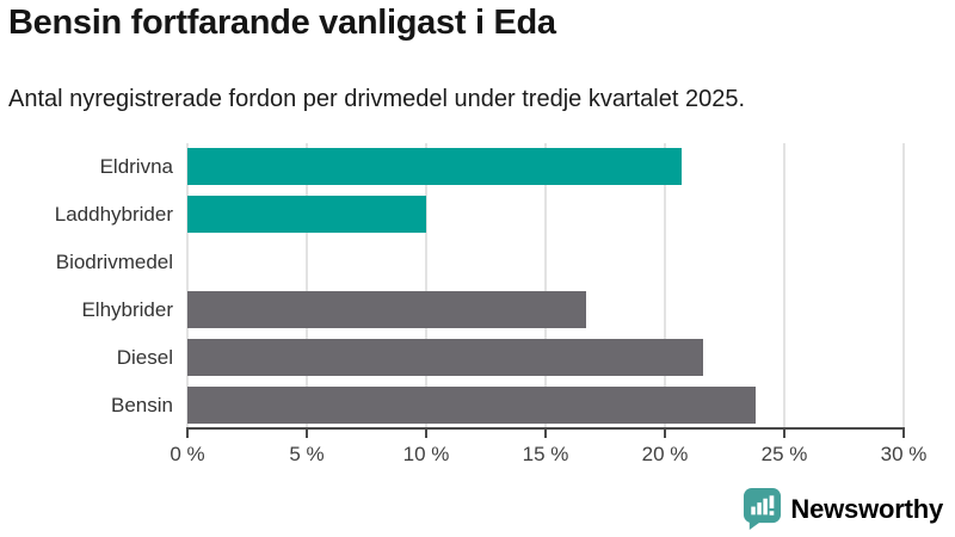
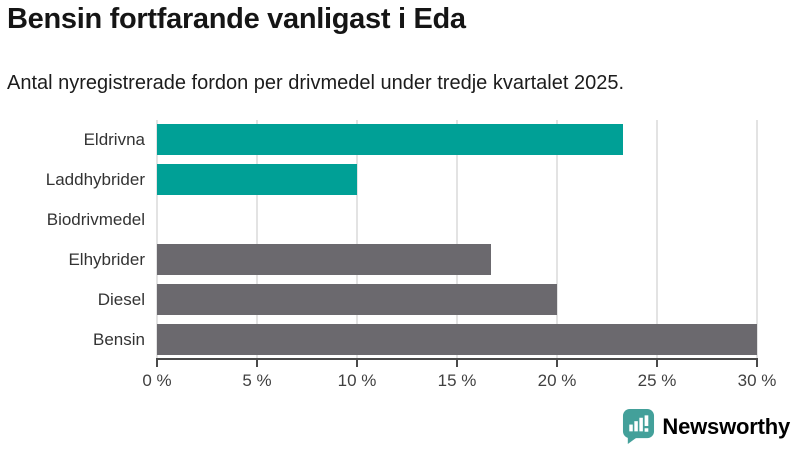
Eldrivna: 20.7% -> 23.3%
Diesel: 21.6% -> 20.0%
Bensin: 23.8% -> 30.0%
